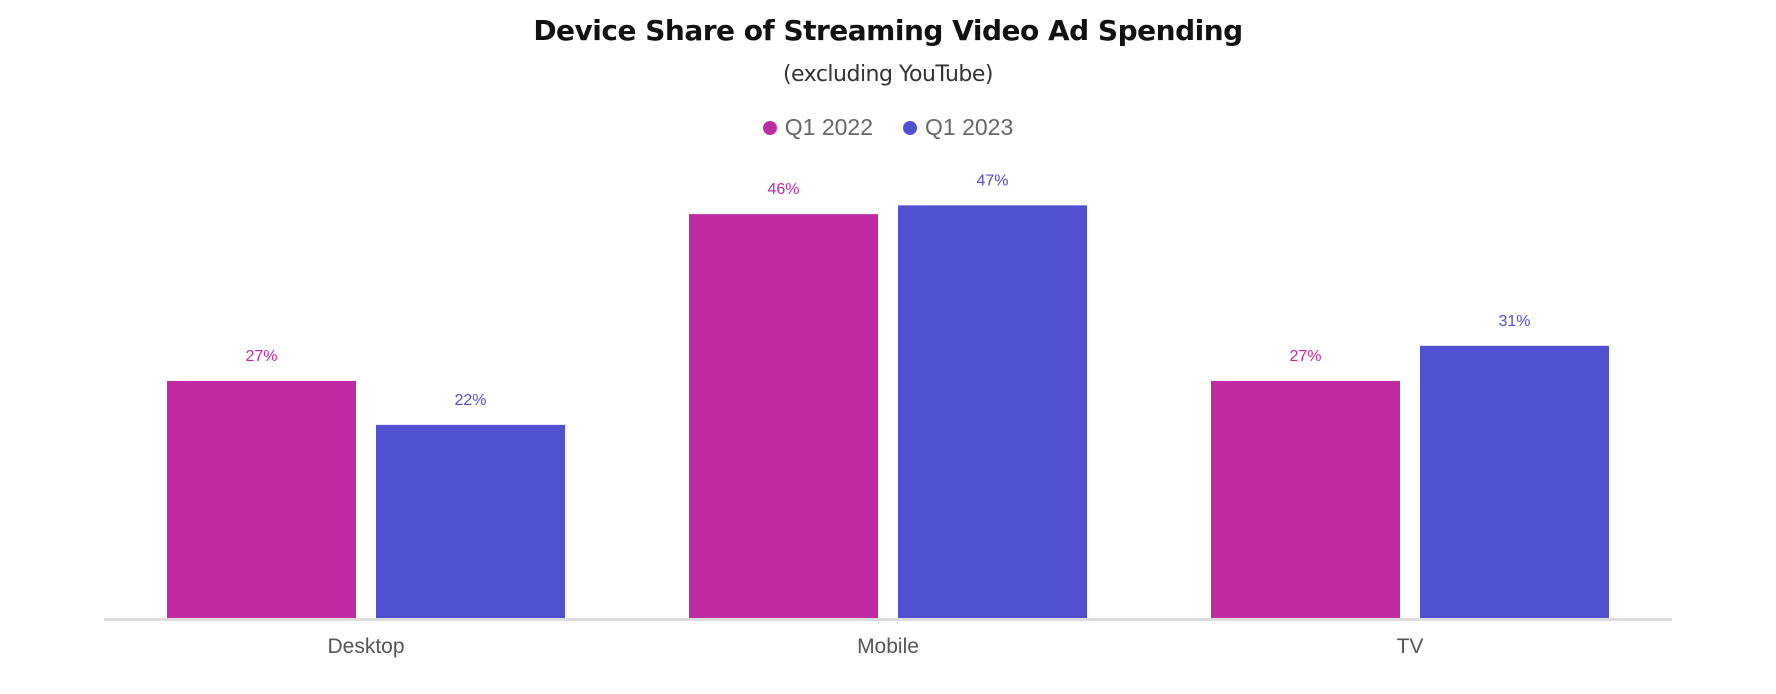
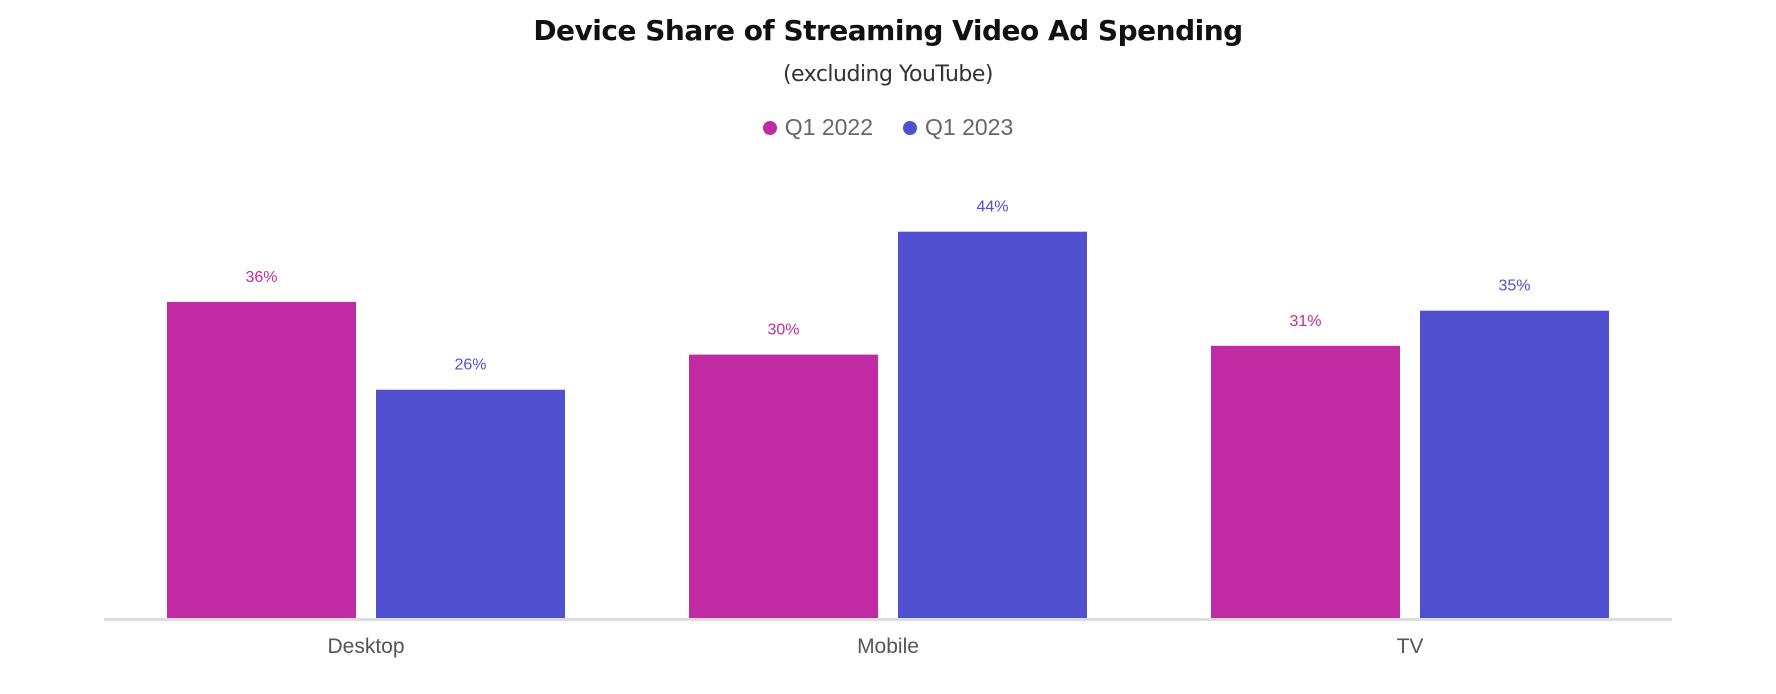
Q1 2022/Desktop: 27% -> 36%
Q1 2023/Desktop: 22% -> 26%
Q1 2022/Mobile: 46% -> 30%
Q1 2023/Mobile: 47% -> 44%
Q1 2022/TV: 27% -> 31%
Q1 2023/TV: 31% -> 35%
